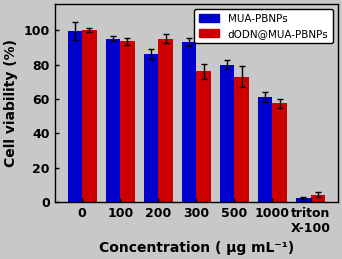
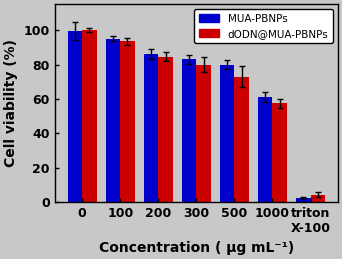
dODN@MUA-PBNPs/200: 95 -> 84
MUA-PBNPs/300: 93 -> 83
dODN@MUA-PBNPs/300: 76 -> 80
